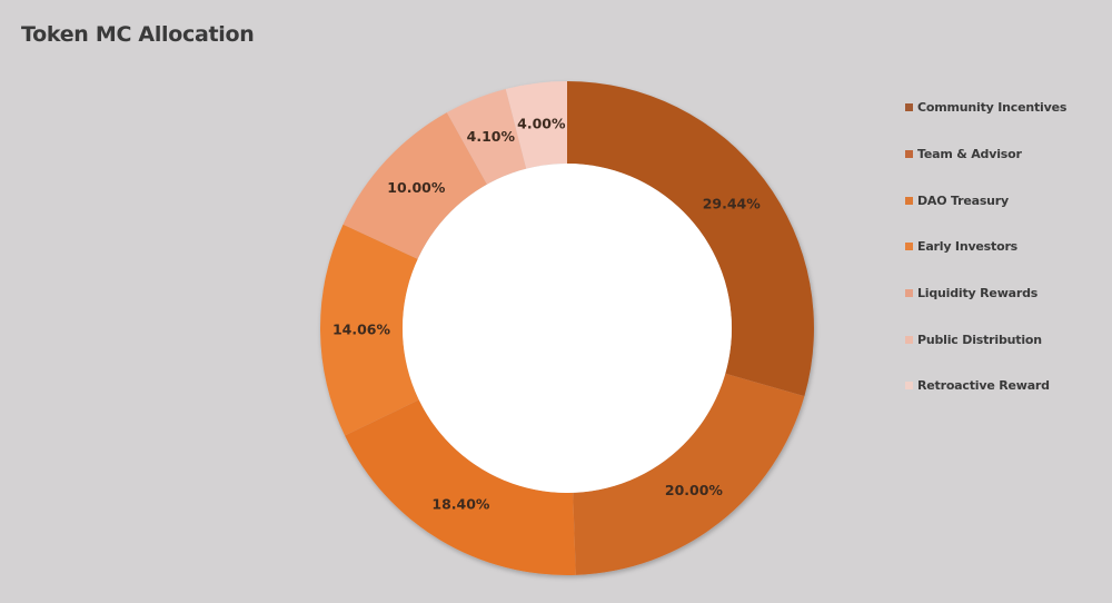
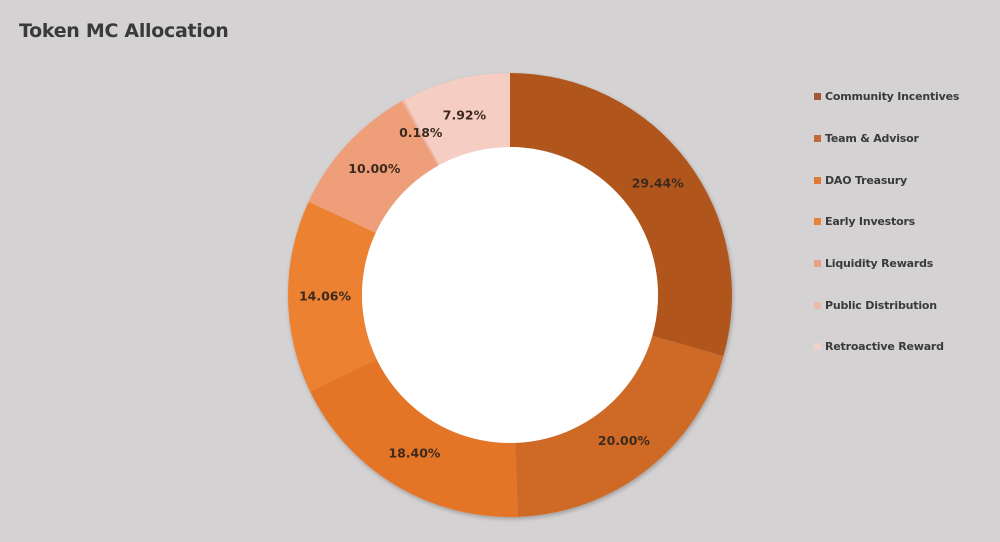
Public Distribution: 4.10% -> 0.18%
Retroactive Reward: 4.00% -> 7.92%
